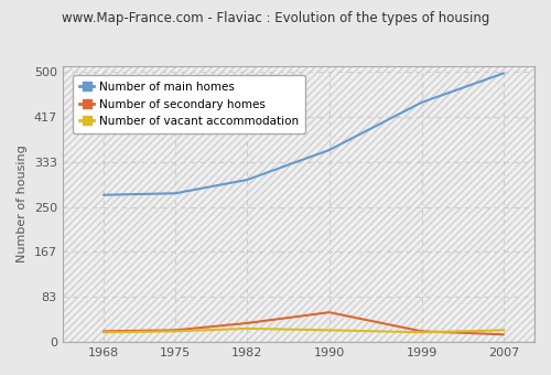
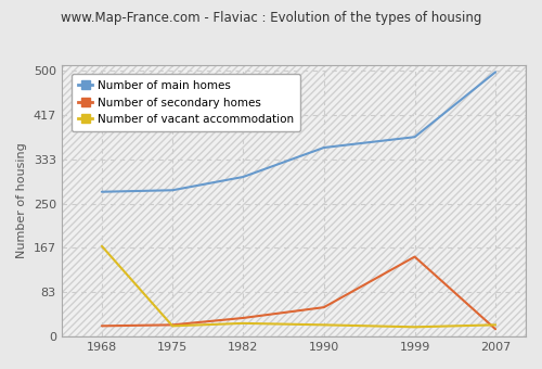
Number of vacant accommodation/1968: 18 -> 170
Number of main homes/1999: 443 -> 375
Number of secondary homes/1999: 20 -> 150
